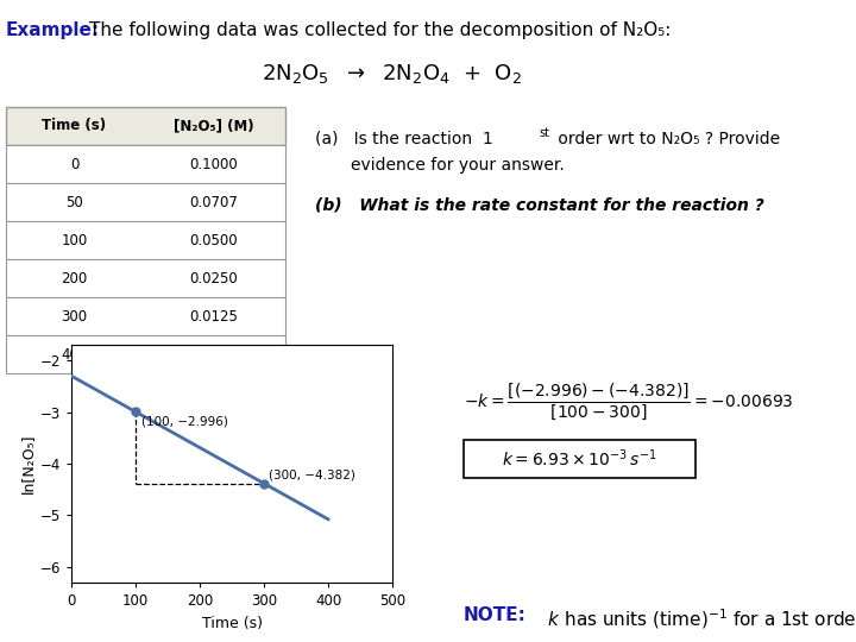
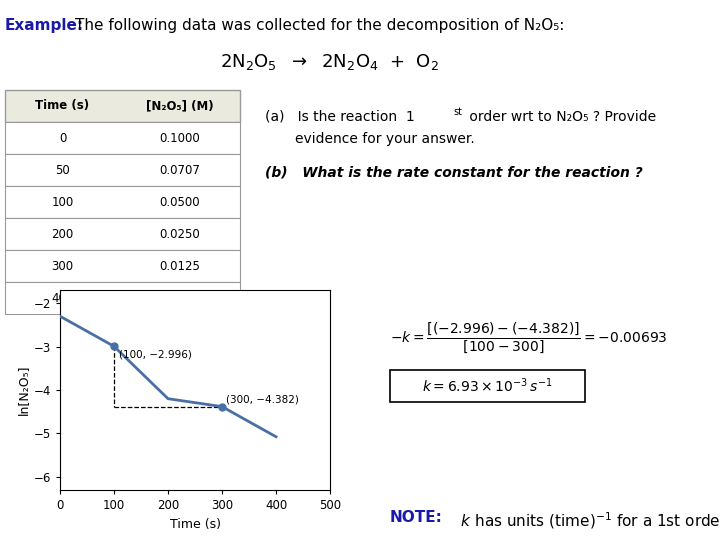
200: -3.69 -> -4.20
